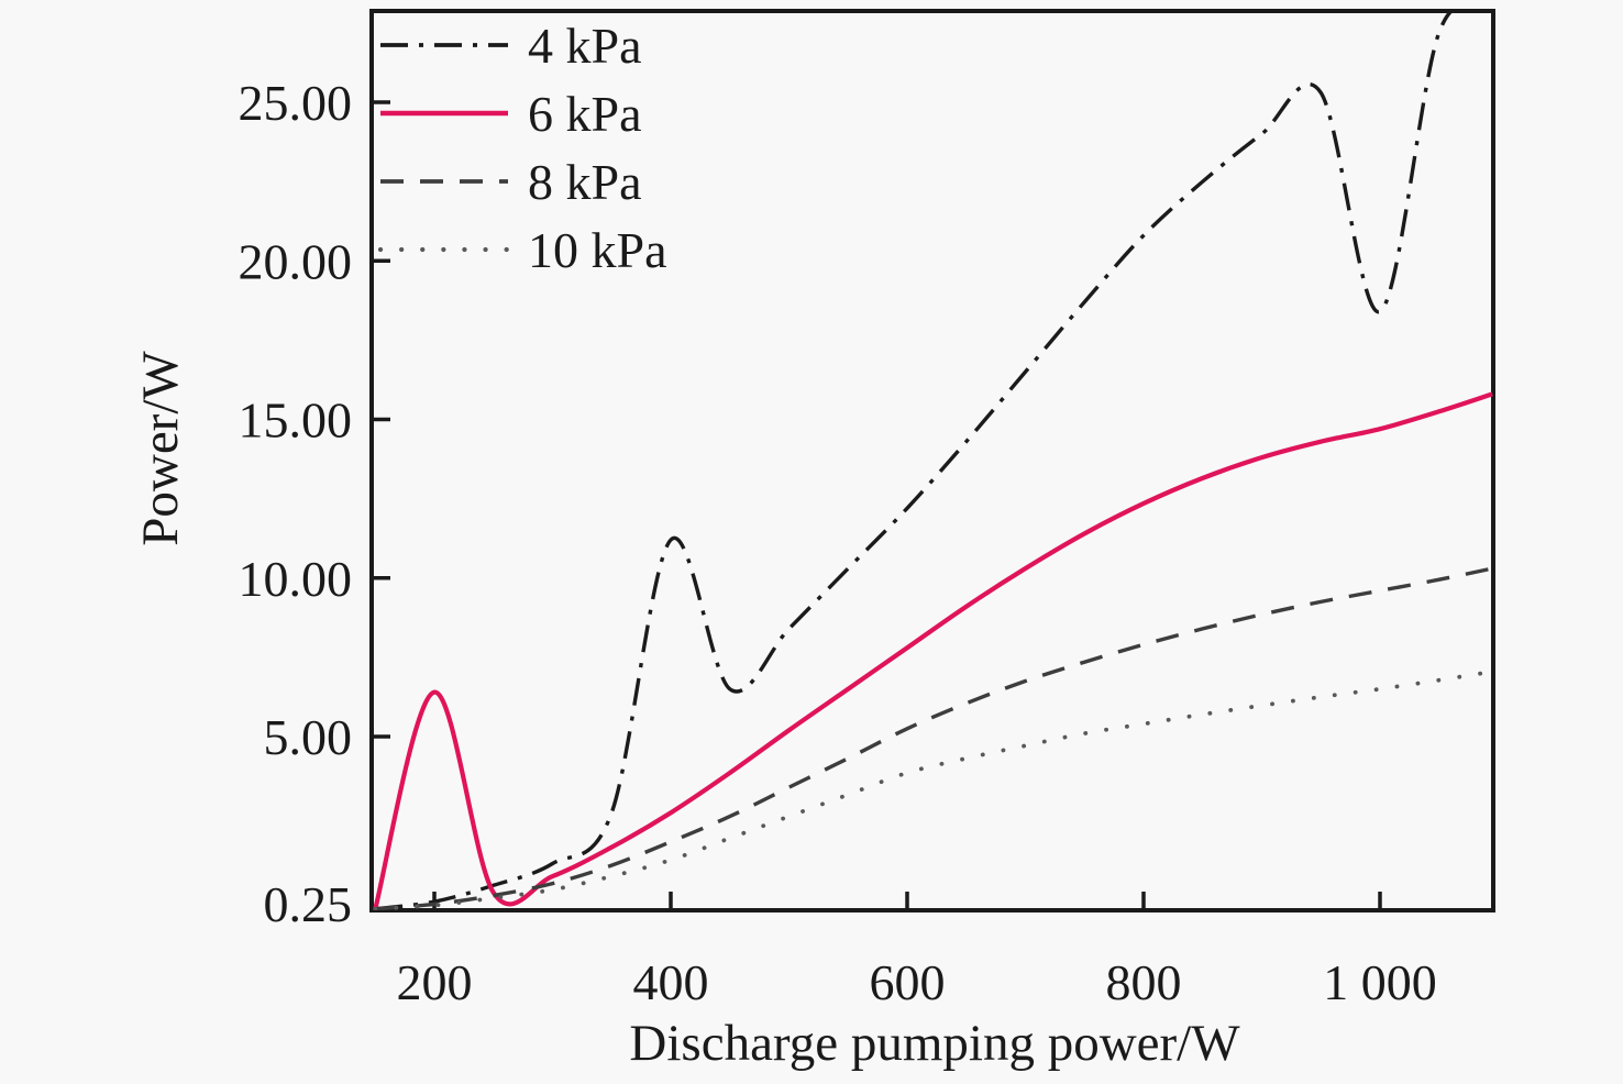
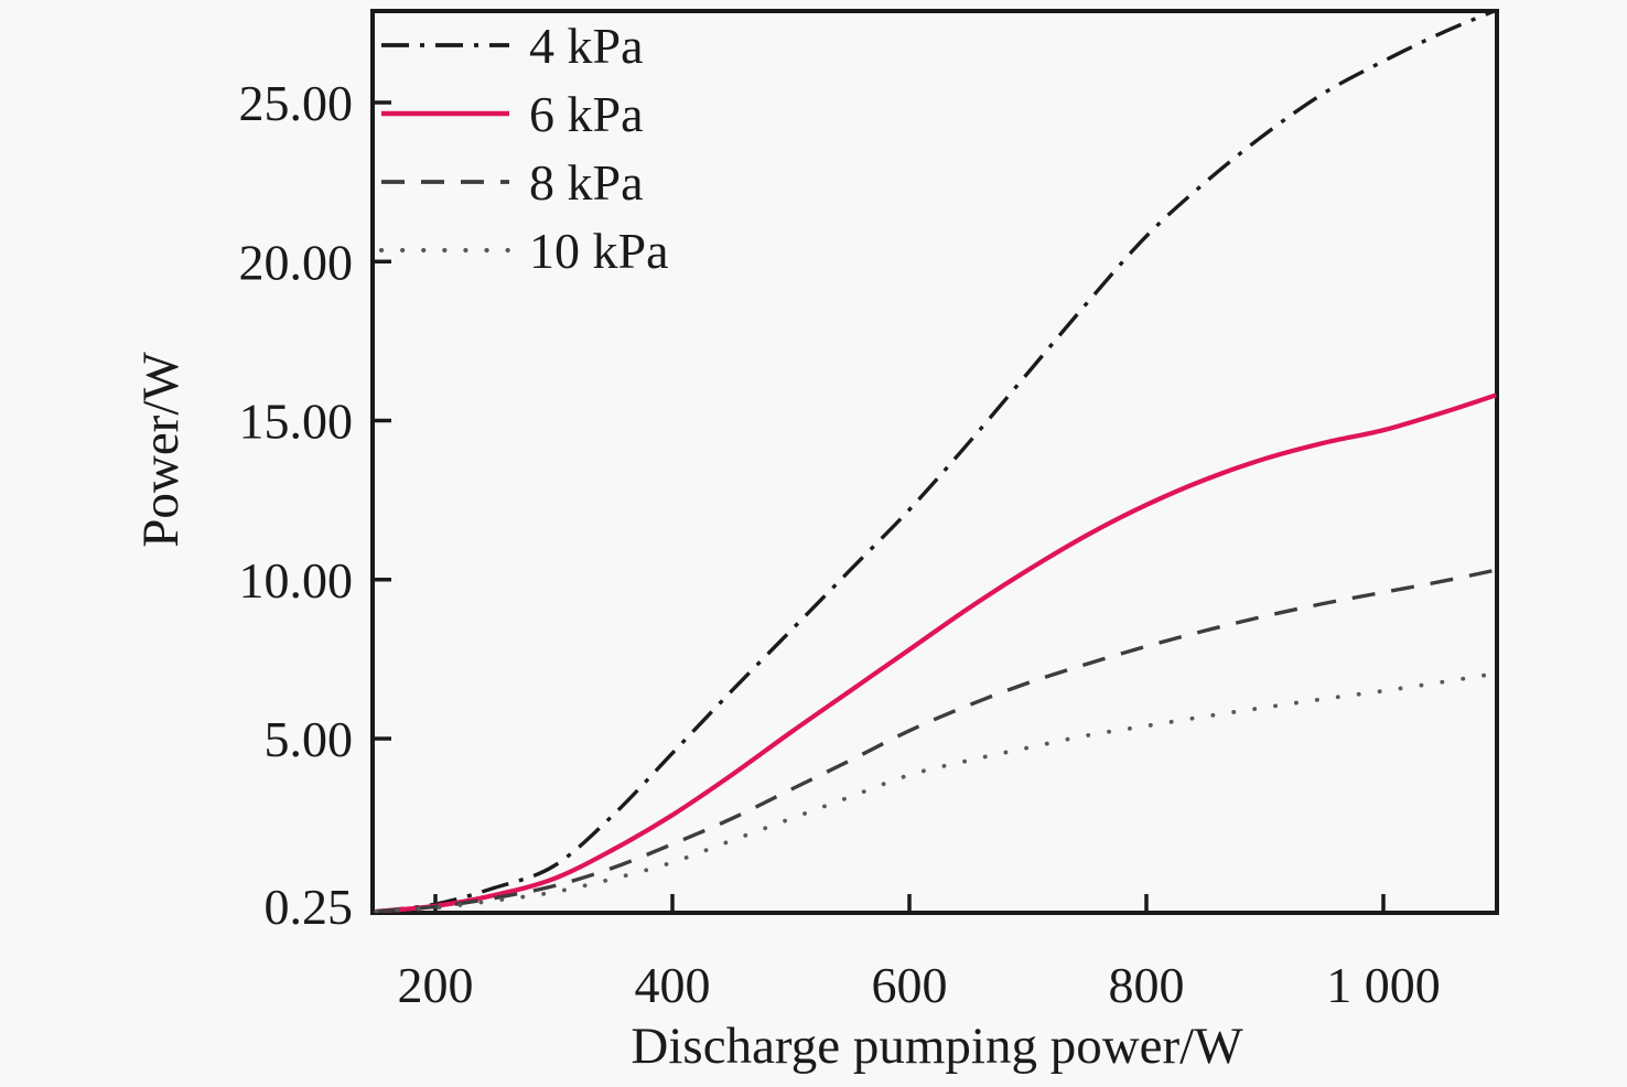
6 kPa/200: 6.4 -> 0.4
4 kPa/400: 11.2 -> 4.6
4 kPa/1000: 18.4 -> 26.3
